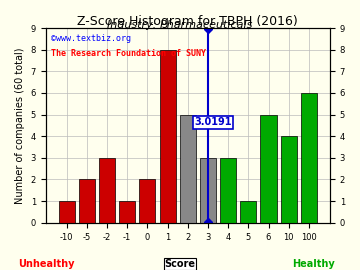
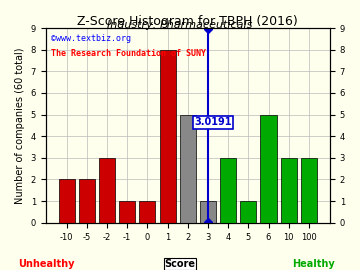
-10: 1 -> 2
0: 2 -> 1
3: 3 -> 1
10: 4 -> 3
100: 6 -> 3
